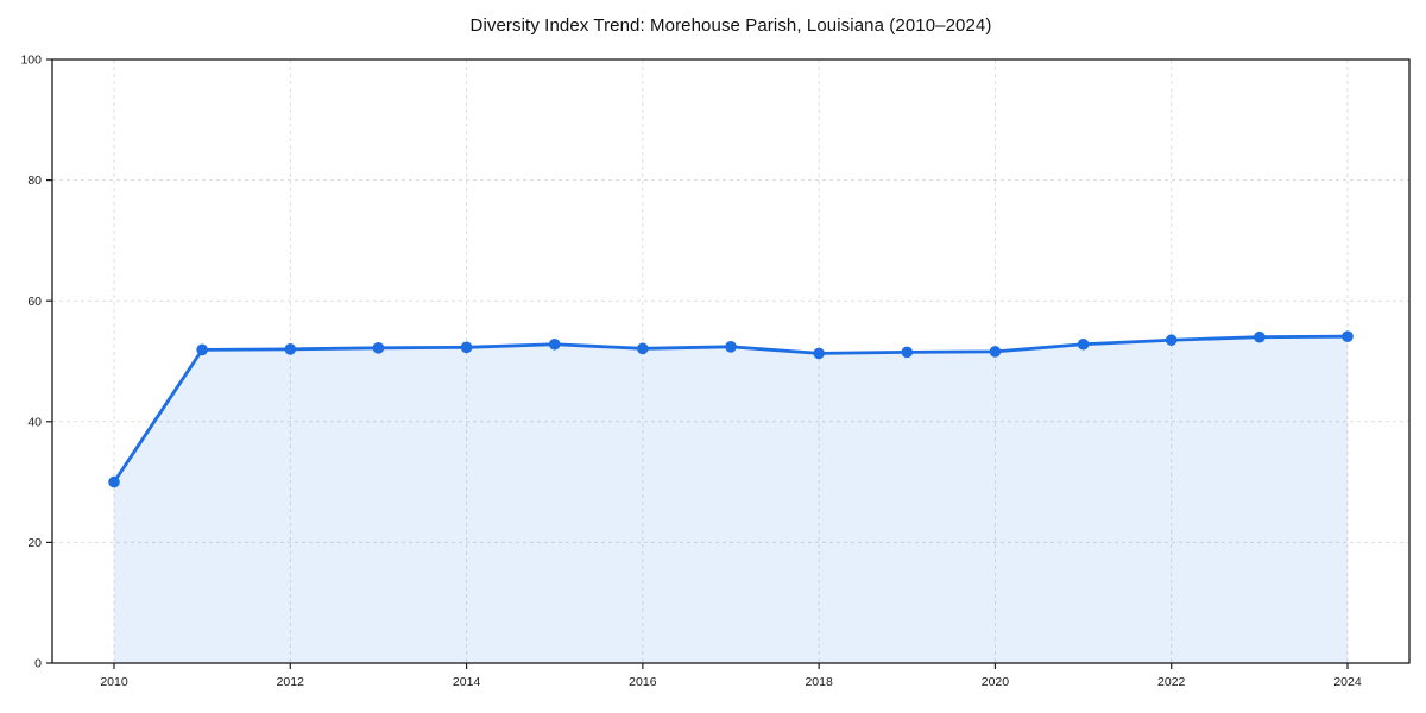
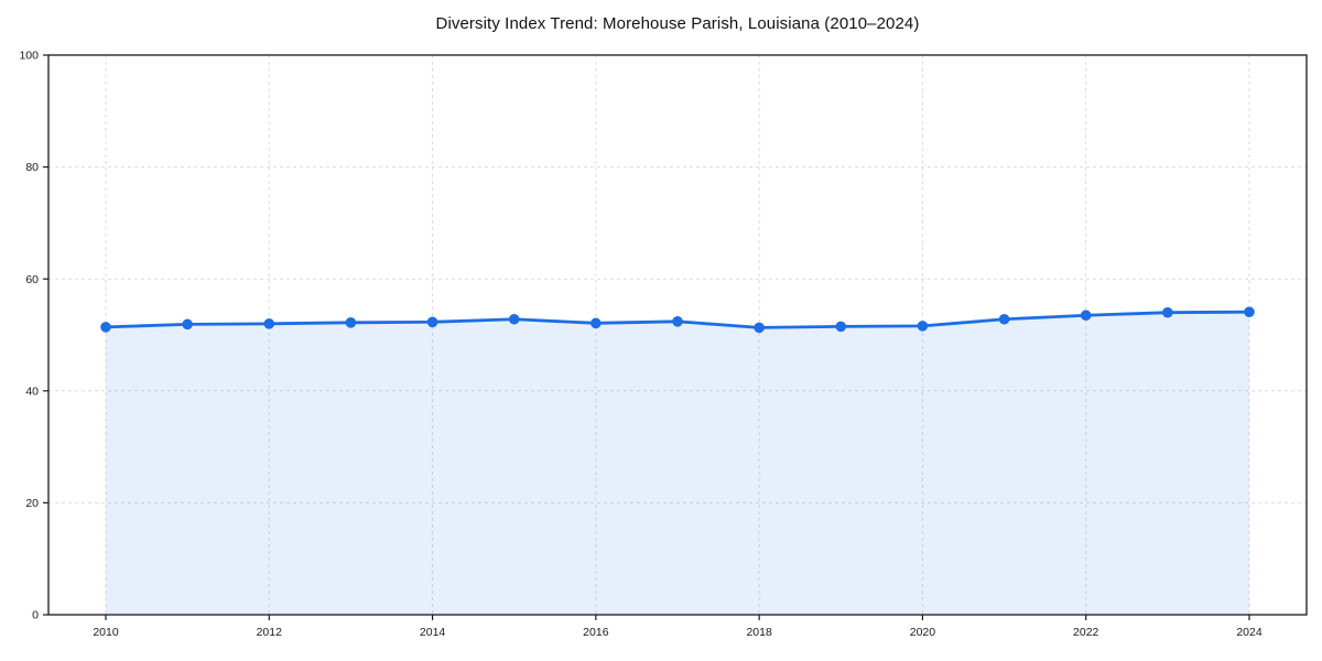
2010: 30 -> 51
